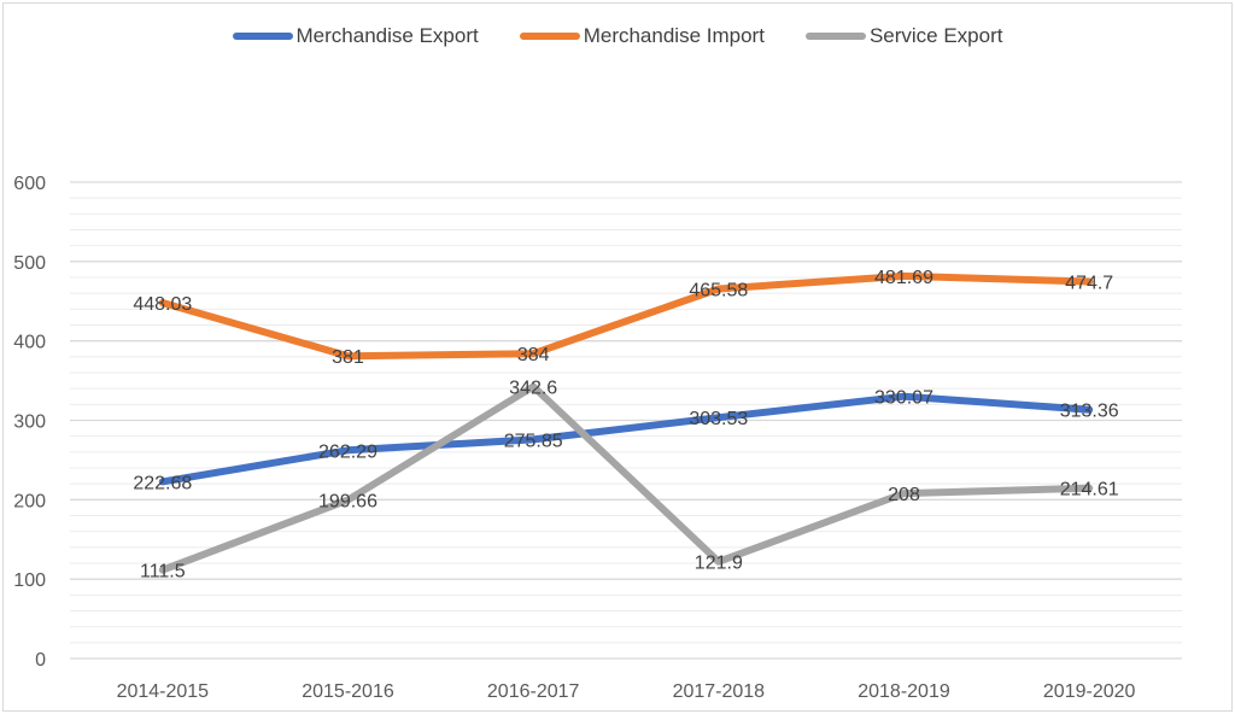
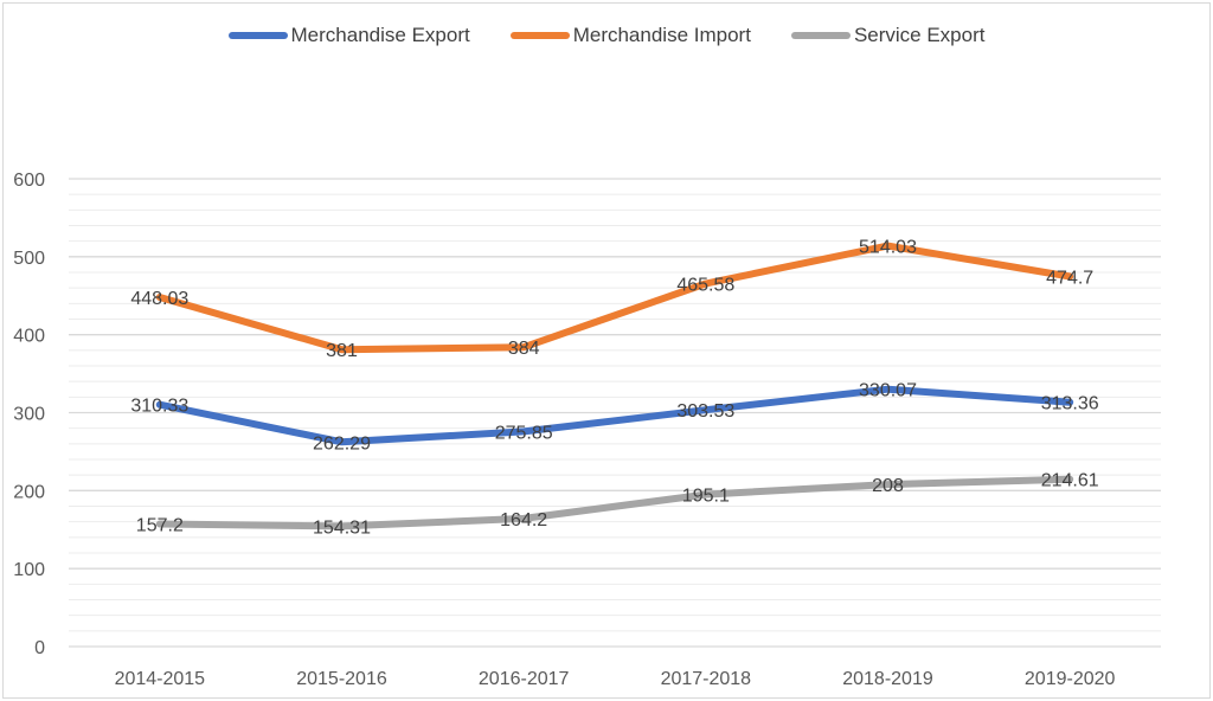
Merchandise Export/2014-2015: 222.68 -> 310.33
Service Export/2014-2015: 111.5 -> 157.2
Service Export/2015-2016: 199.66 -> 154.31
Service Export/2016-2017: 342.6 -> 164.2
Service Export/2017-2018: 121.9 -> 195.1
Merchandise Import/2018-2019: 481.69 -> 514.03
